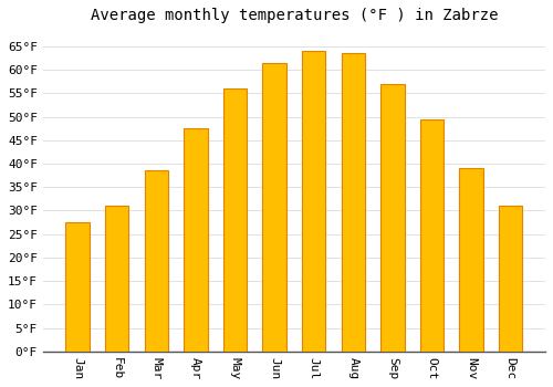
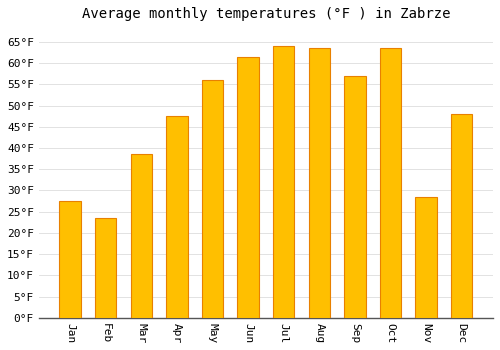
Feb: 31.0°F -> 23.5°F
Oct: 49.5°F -> 63.5°F
Nov: 39.0°F -> 28.5°F
Dec: 31.0°F -> 48.0°F
